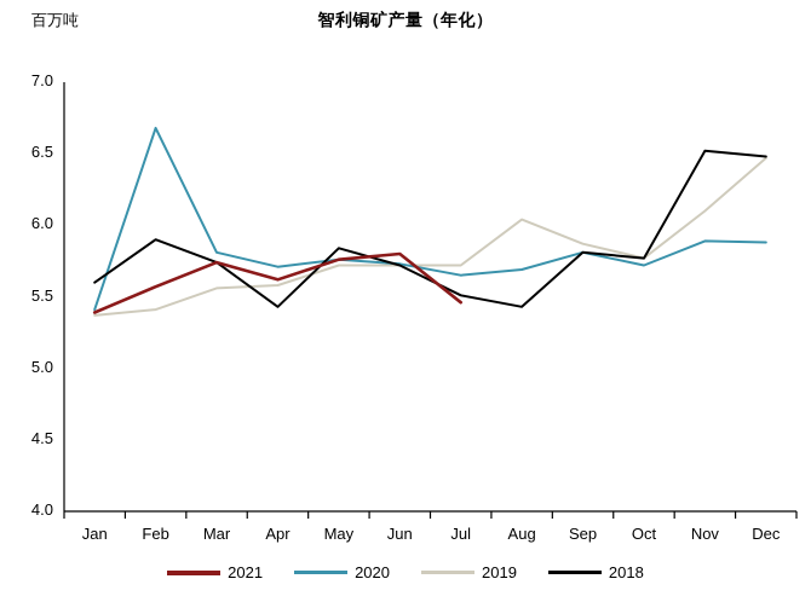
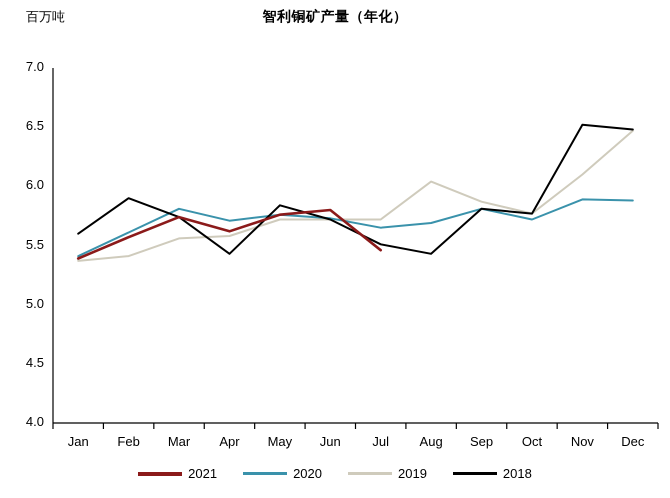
2020/Feb: 6.68 -> 5.61
